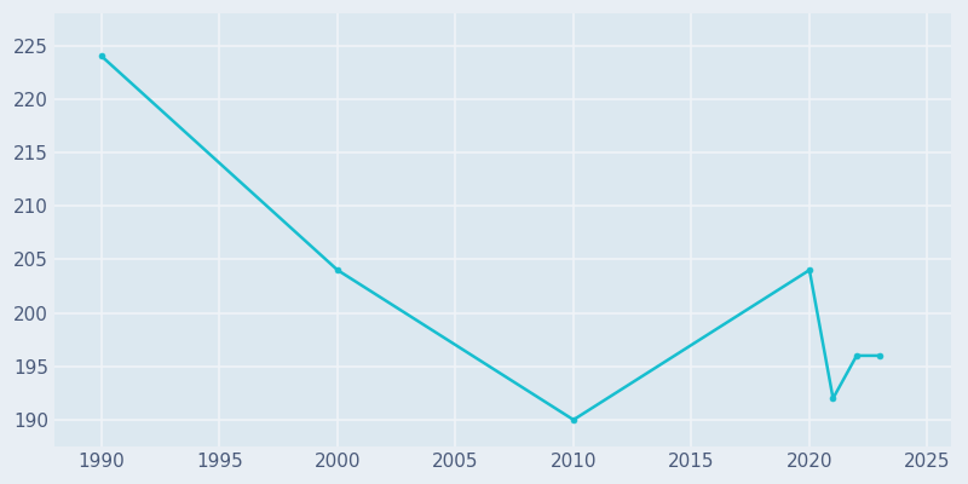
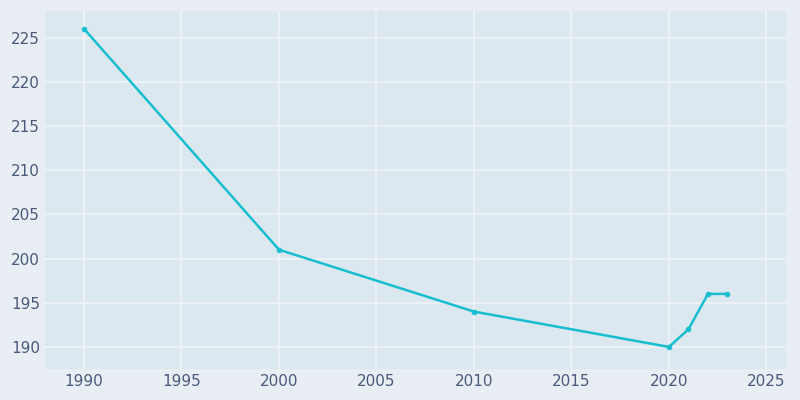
1990: 224 -> 226
2000: 204 -> 201
2010: 190 -> 194
2020: 204 -> 190
